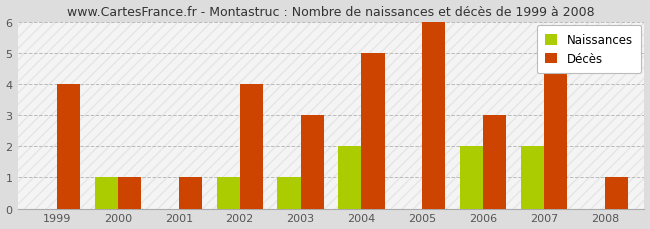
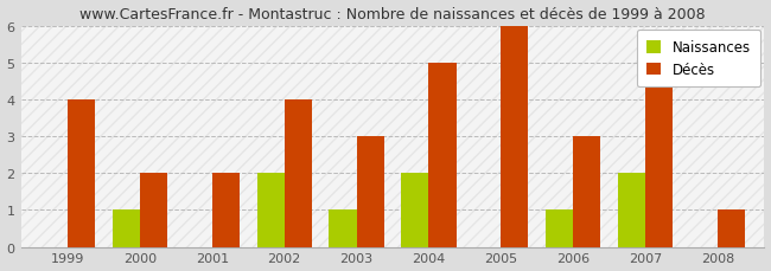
Décès/2000: 1 -> 2
Décès/2001: 1 -> 2
Naissances/2002: 1 -> 2
Naissances/2006: 2 -> 1
